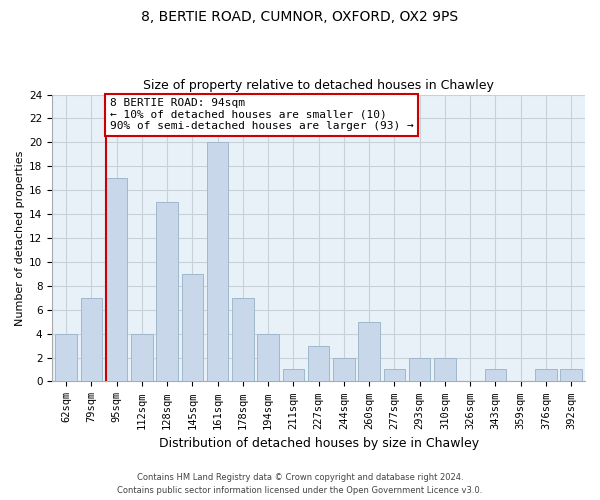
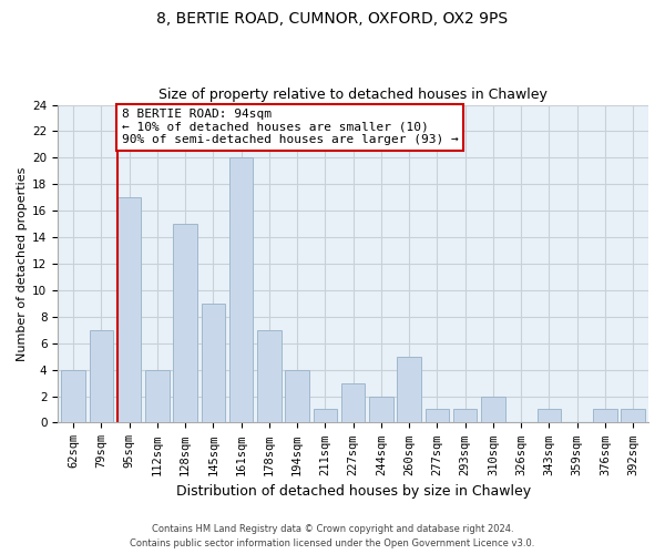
293sqm: 2 -> 1
